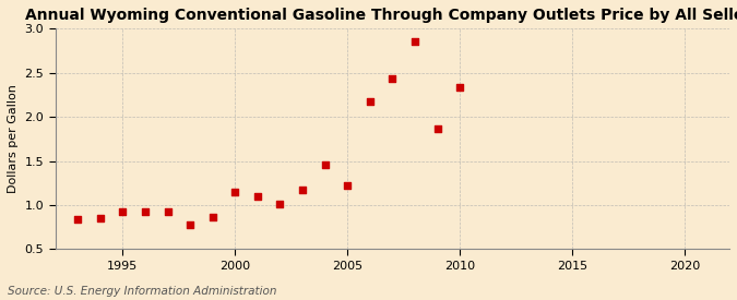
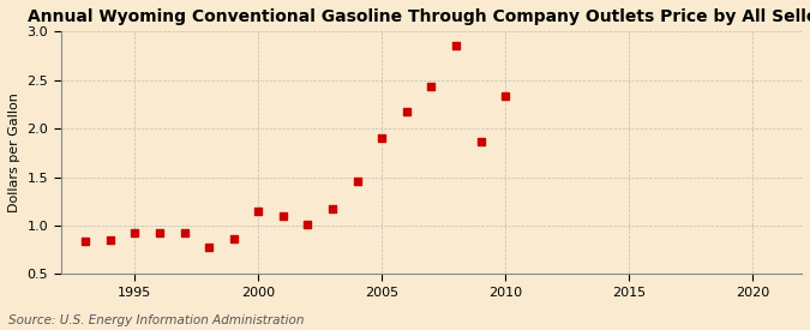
2005: 1.22 -> 1.90
